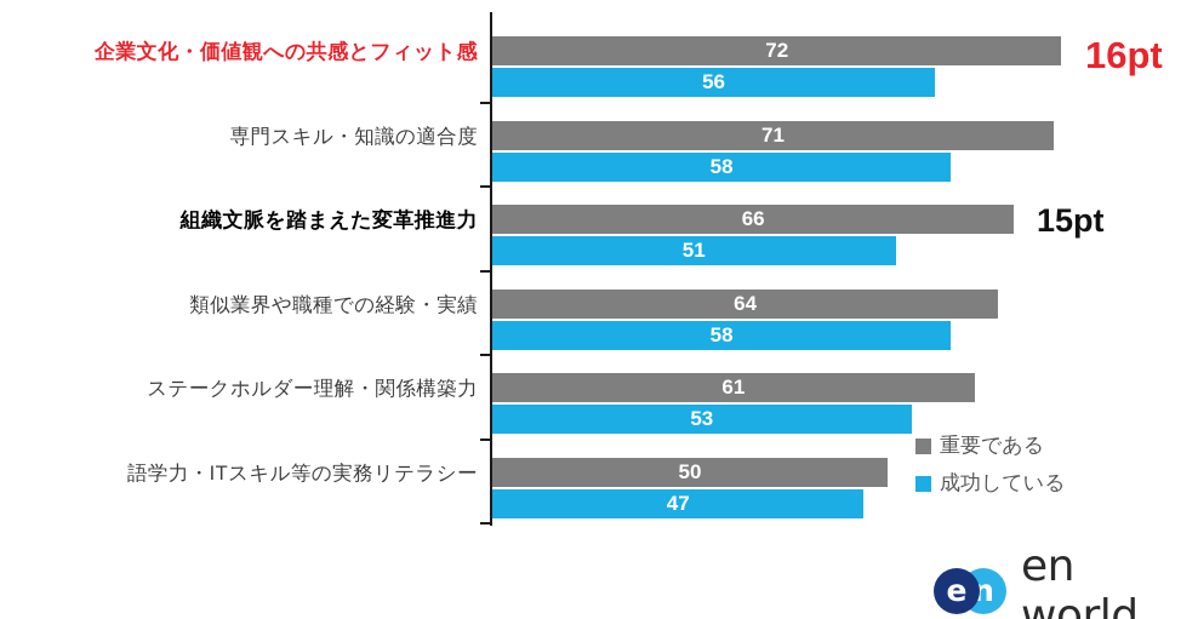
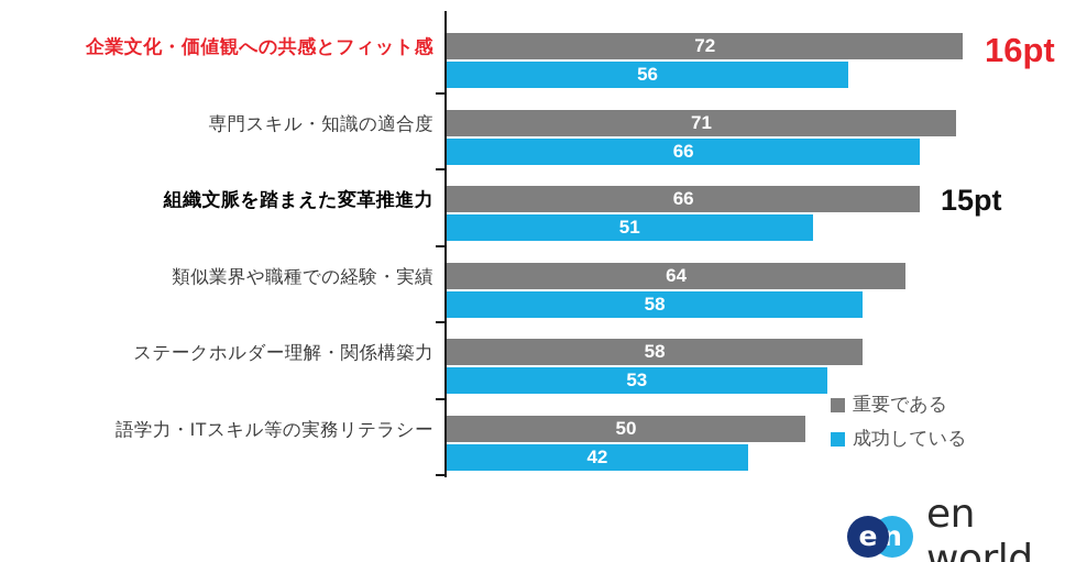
成功している/専門スキル・知識の適合度: 58 -> 66
重要である/ステークホルダー理解・関係構築力: 61 -> 58
成功している/語学力・ITスキル等の実務リテラシー: 47 -> 42
